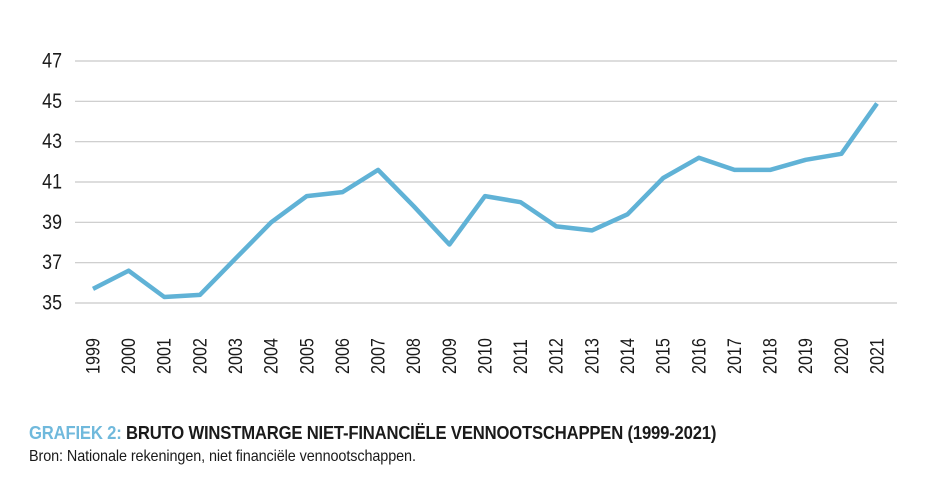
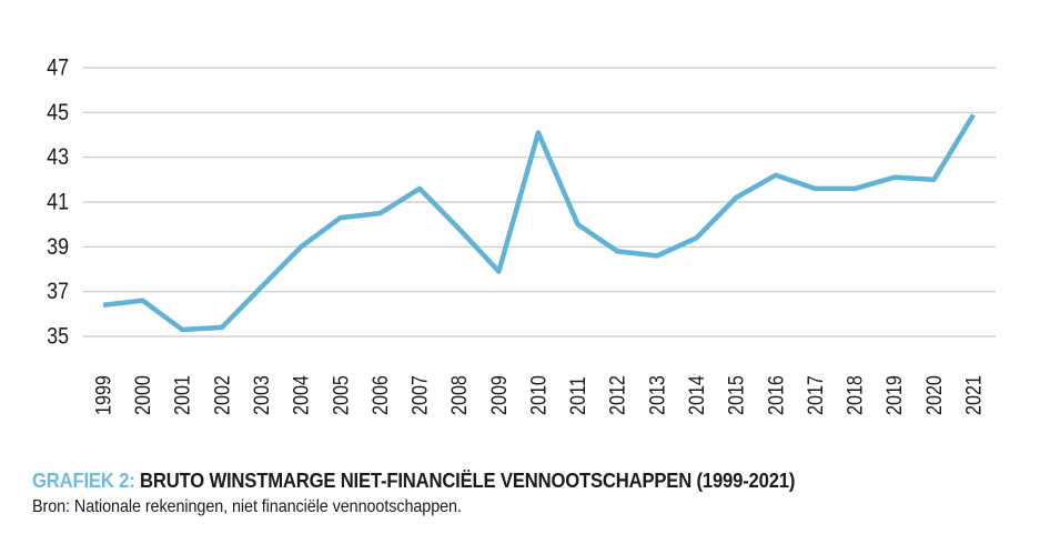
1999: 35.7 -> 36.4
2010: 40.3 -> 44.1
2020: 42.4 -> 42.0
